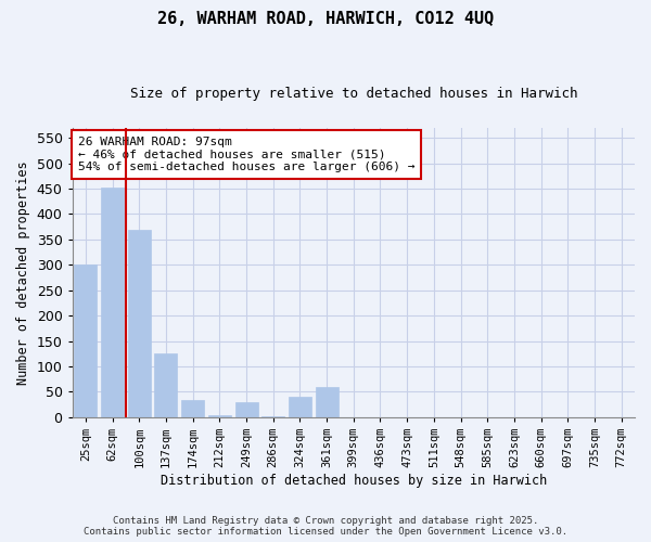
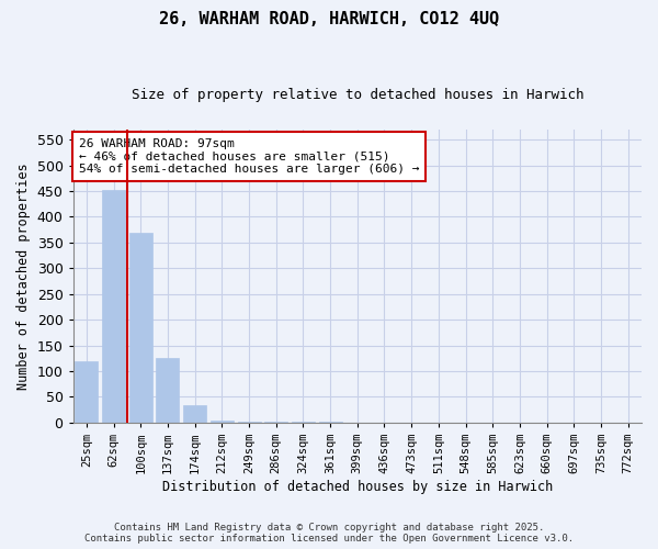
25sqm: 300 -> 120
249sqm: 30 -> 3
324sqm: 40 -> 1
361sqm: 60 -> 1
